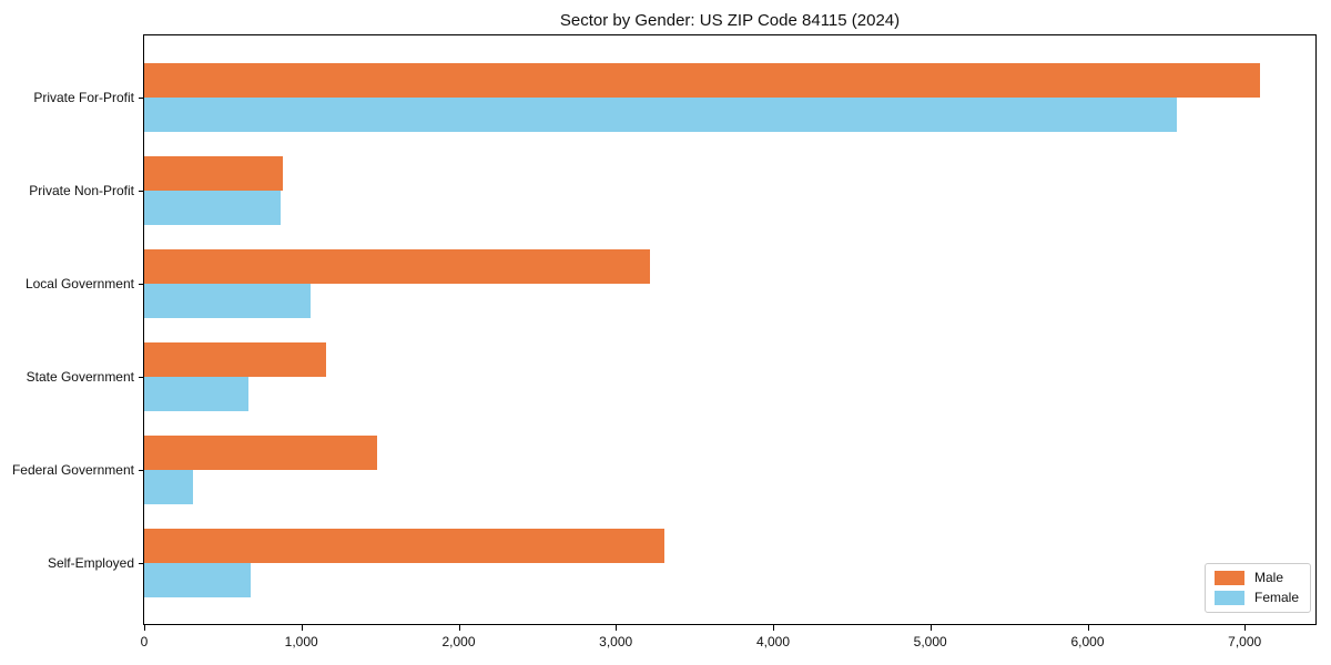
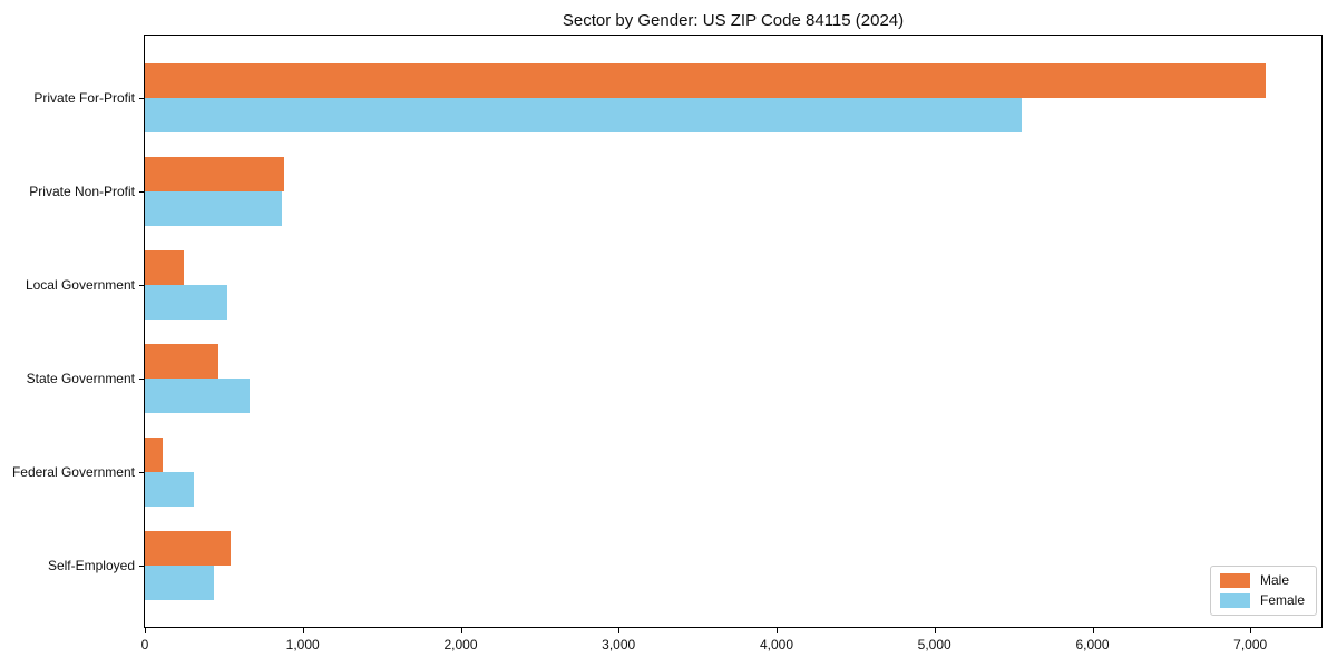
Female/Private For-Profit: 6570 -> 5550
Male/Local Government: 3220 -> 250
Female/Local Government: 1060 -> 520
Male/State Government: 1160 -> 460
Male/Federal Government: 1480 -> 110
Male/Self-Employed: 3310 -> 540
Female/Self-Employed: 680 -> 440
